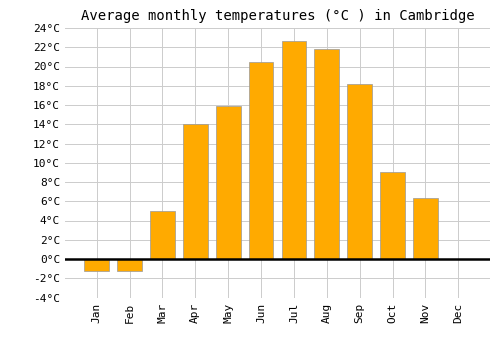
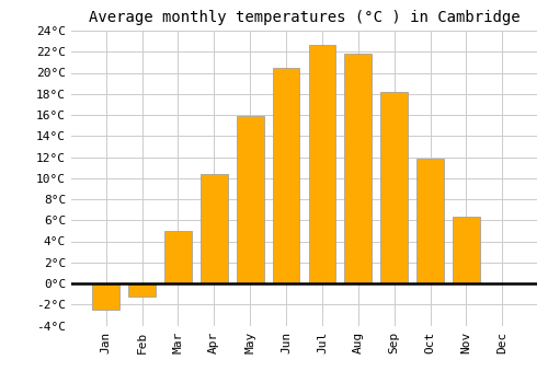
Jan: -1.2°C -> -2.5°C
Apr: 14.0°C -> 10.4°C
Oct: 9.0°C -> 11.8°C
